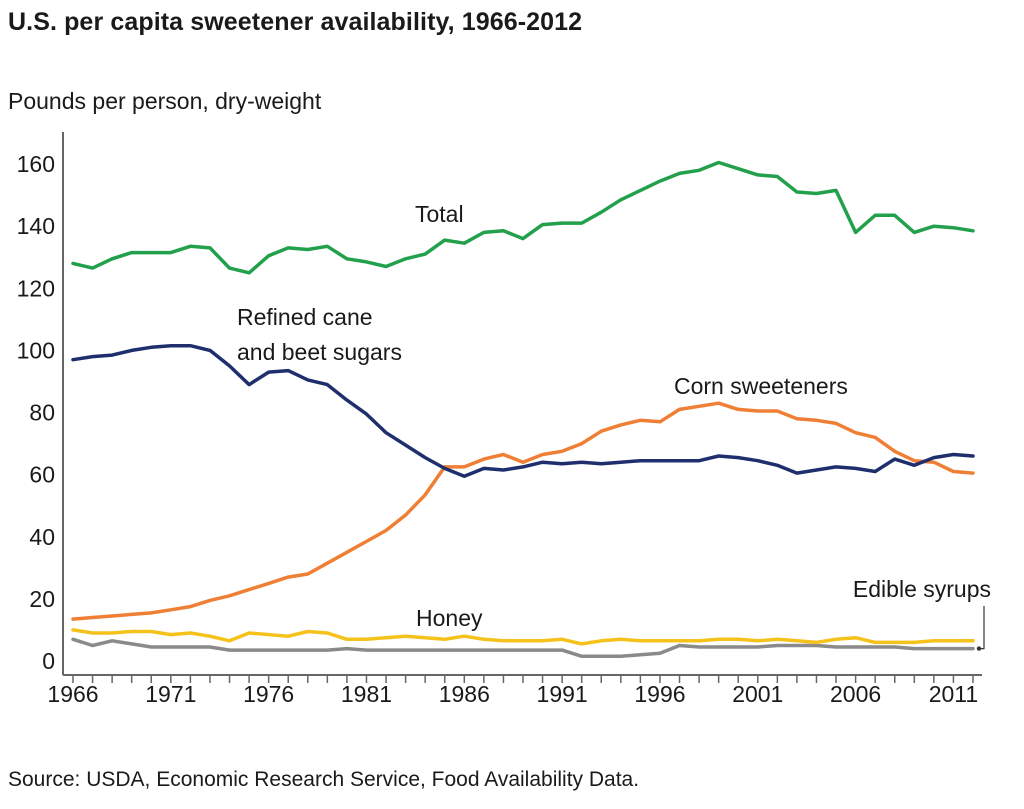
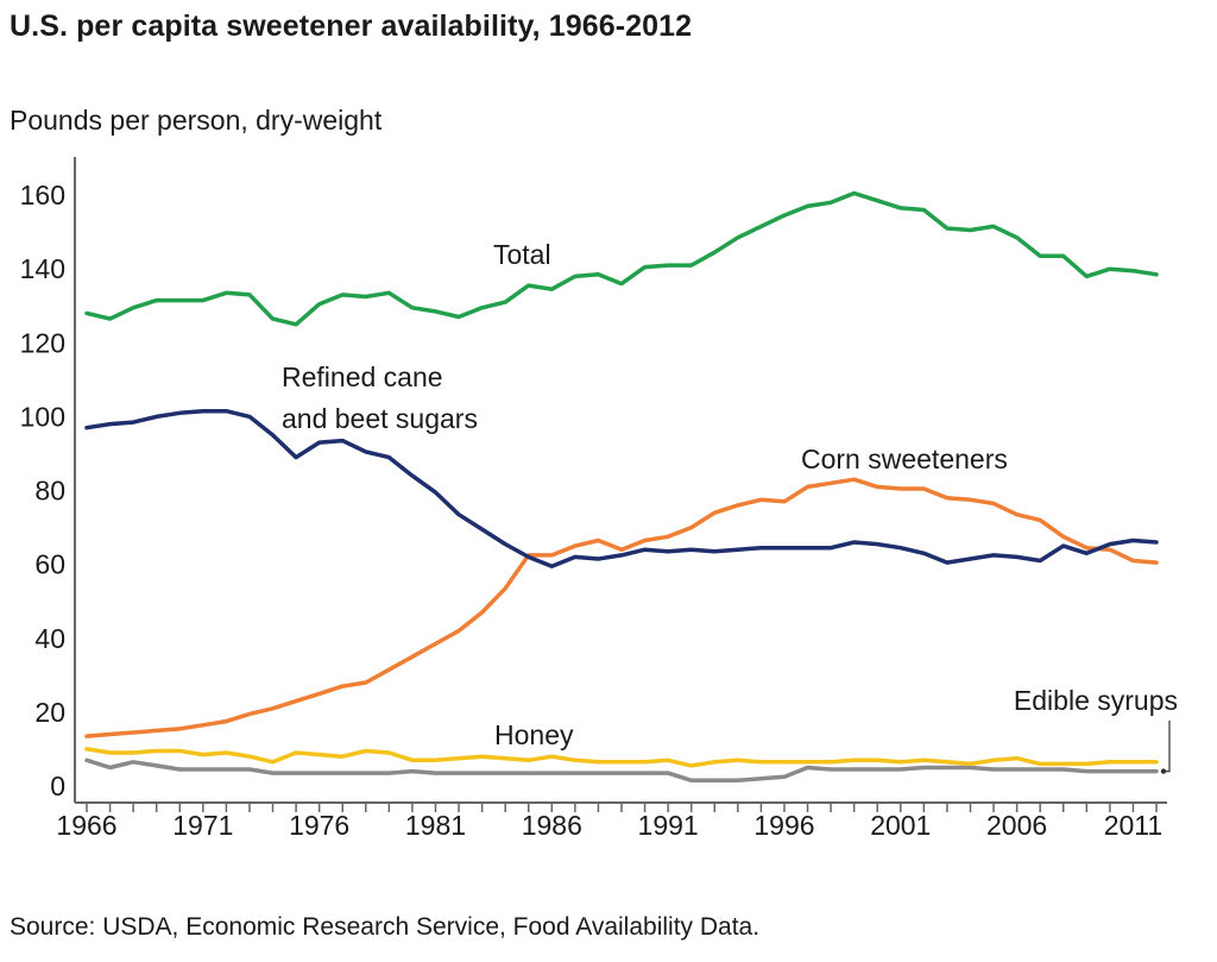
Total/2006: 138 -> 148
